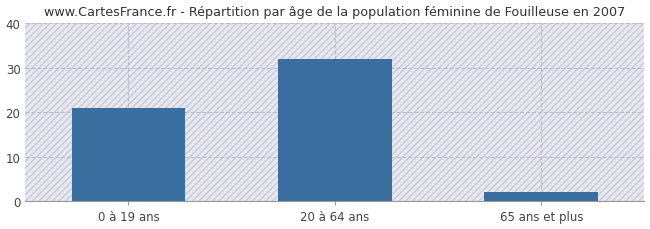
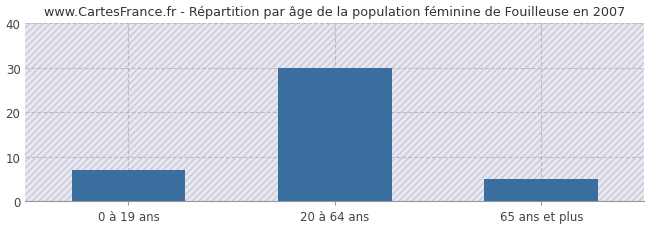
0 à 19 ans: 21 -> 7
20 à 64 ans: 32 -> 30
65 ans et plus: 2 -> 5
